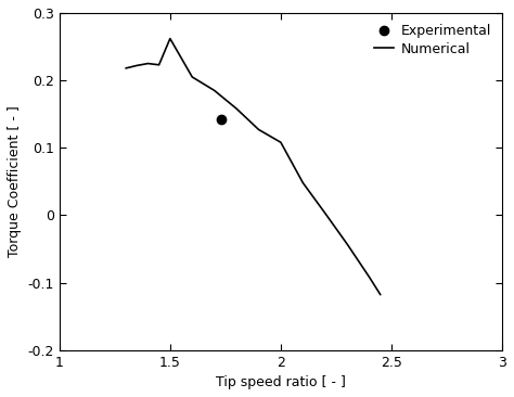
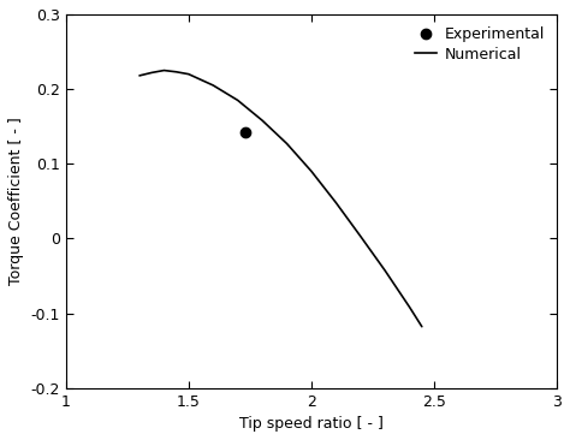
1.5: 0.262 -> 0.220
2: 0.108 -> 0.090
